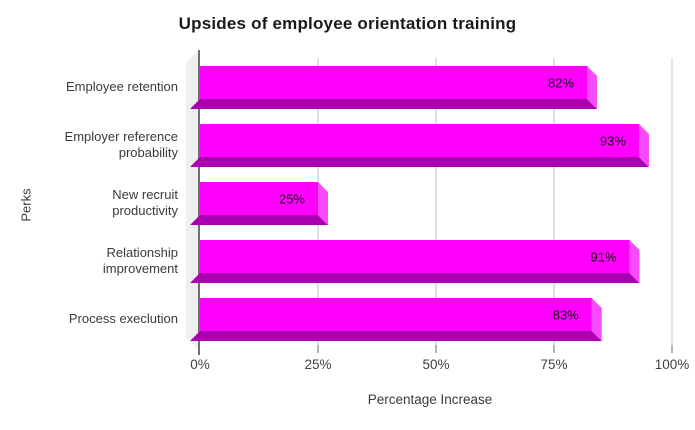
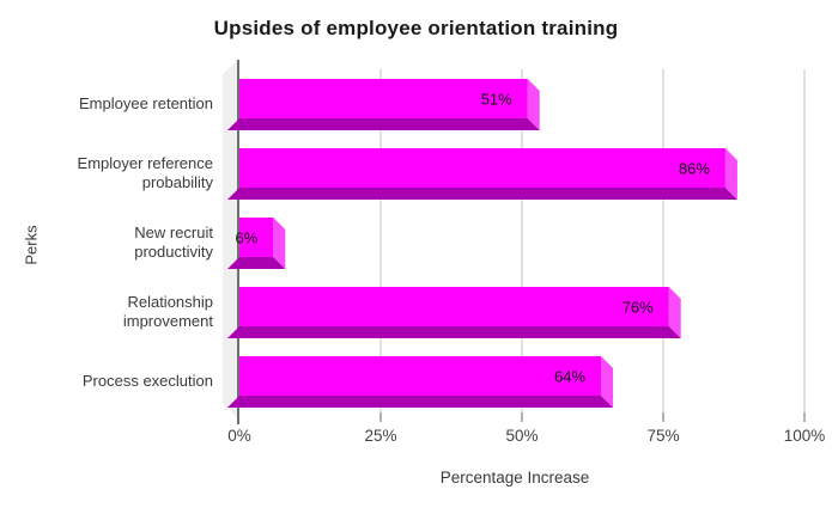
Employee retention: 82% -> 51%
Employer reference probability: 93% -> 86%
New recruit productivity: 25% -> 6%
Relationship improvement: 91% -> 76%
Process execlution: 83% -> 64%
